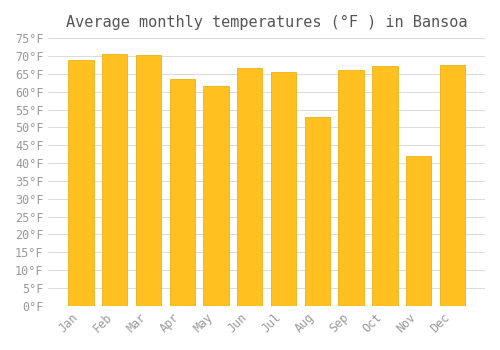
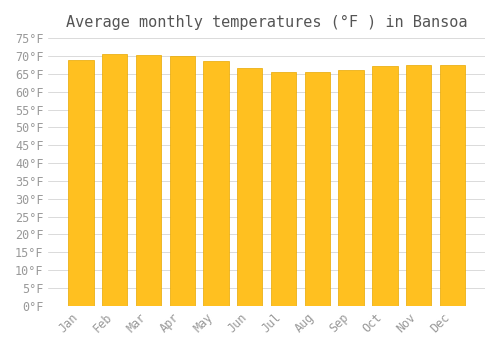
Apr: 63.5°F -> 70.1°F
May: 61.5°F -> 68.5°F
Aug: 53.0°F -> 65.4°F
Nov: 42.0°F -> 67.5°F
